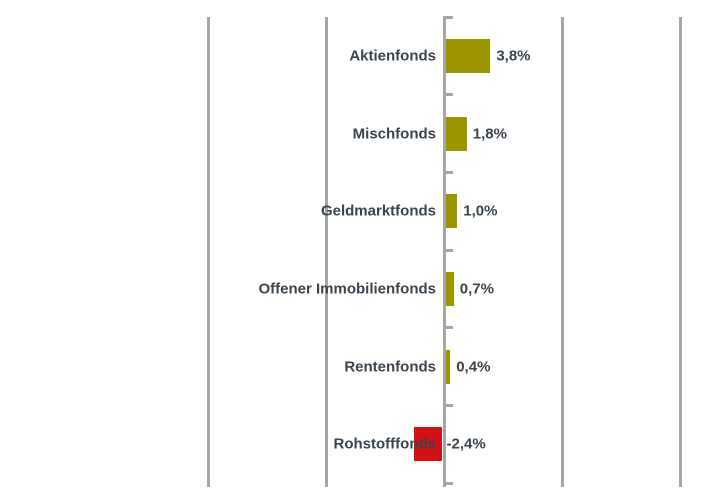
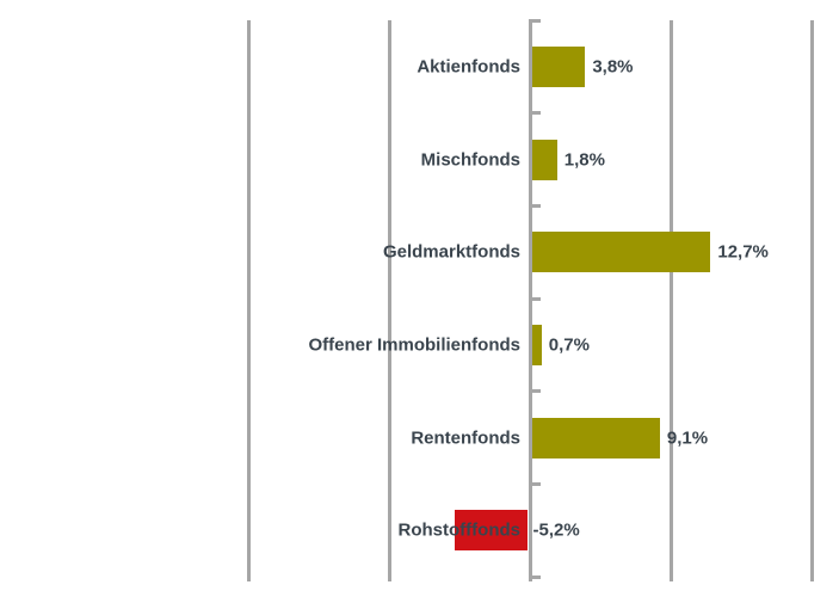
Geldmarktfonds: 1,0% -> 12,7%
Rentenfonds: 0,4% -> 9,1%
Rohstofffonds: -2,4% -> -5,2%
